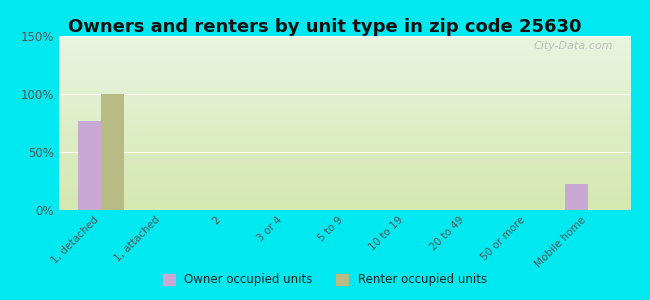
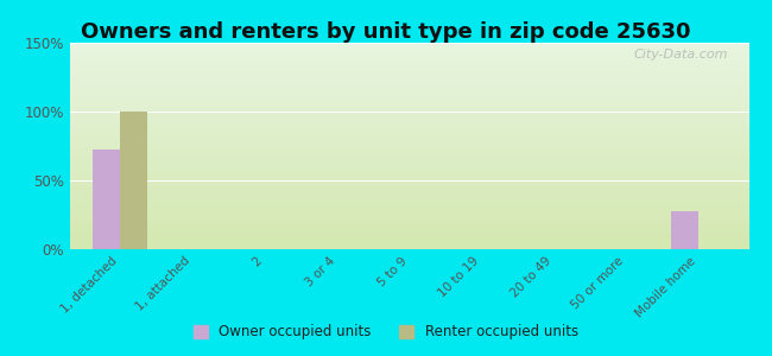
Owner occupied units/1, detached: 77% -> 72%
Owner occupied units/Mobile home: 22% -> 28%
